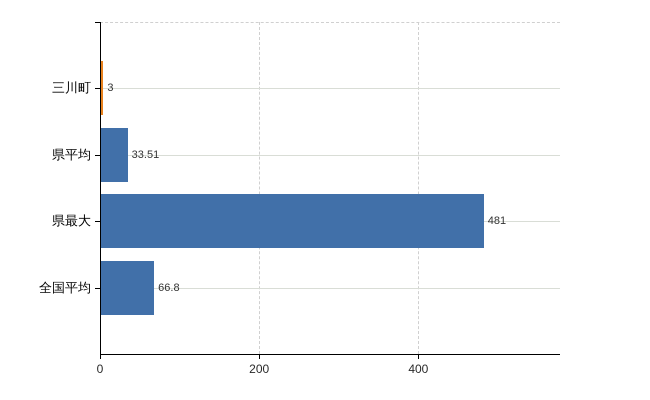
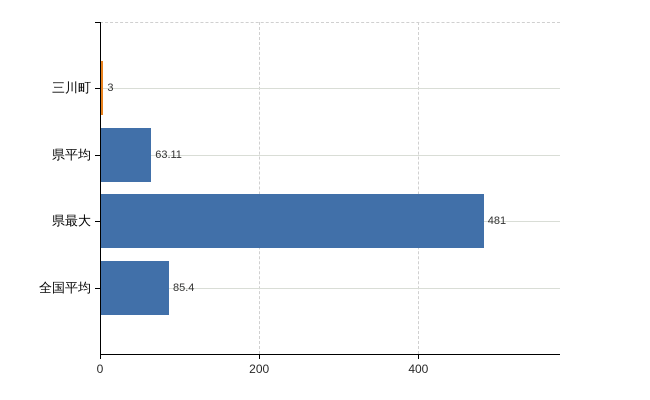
県平均: 33.51 -> 63.11
全国平均: 66.8 -> 85.4
